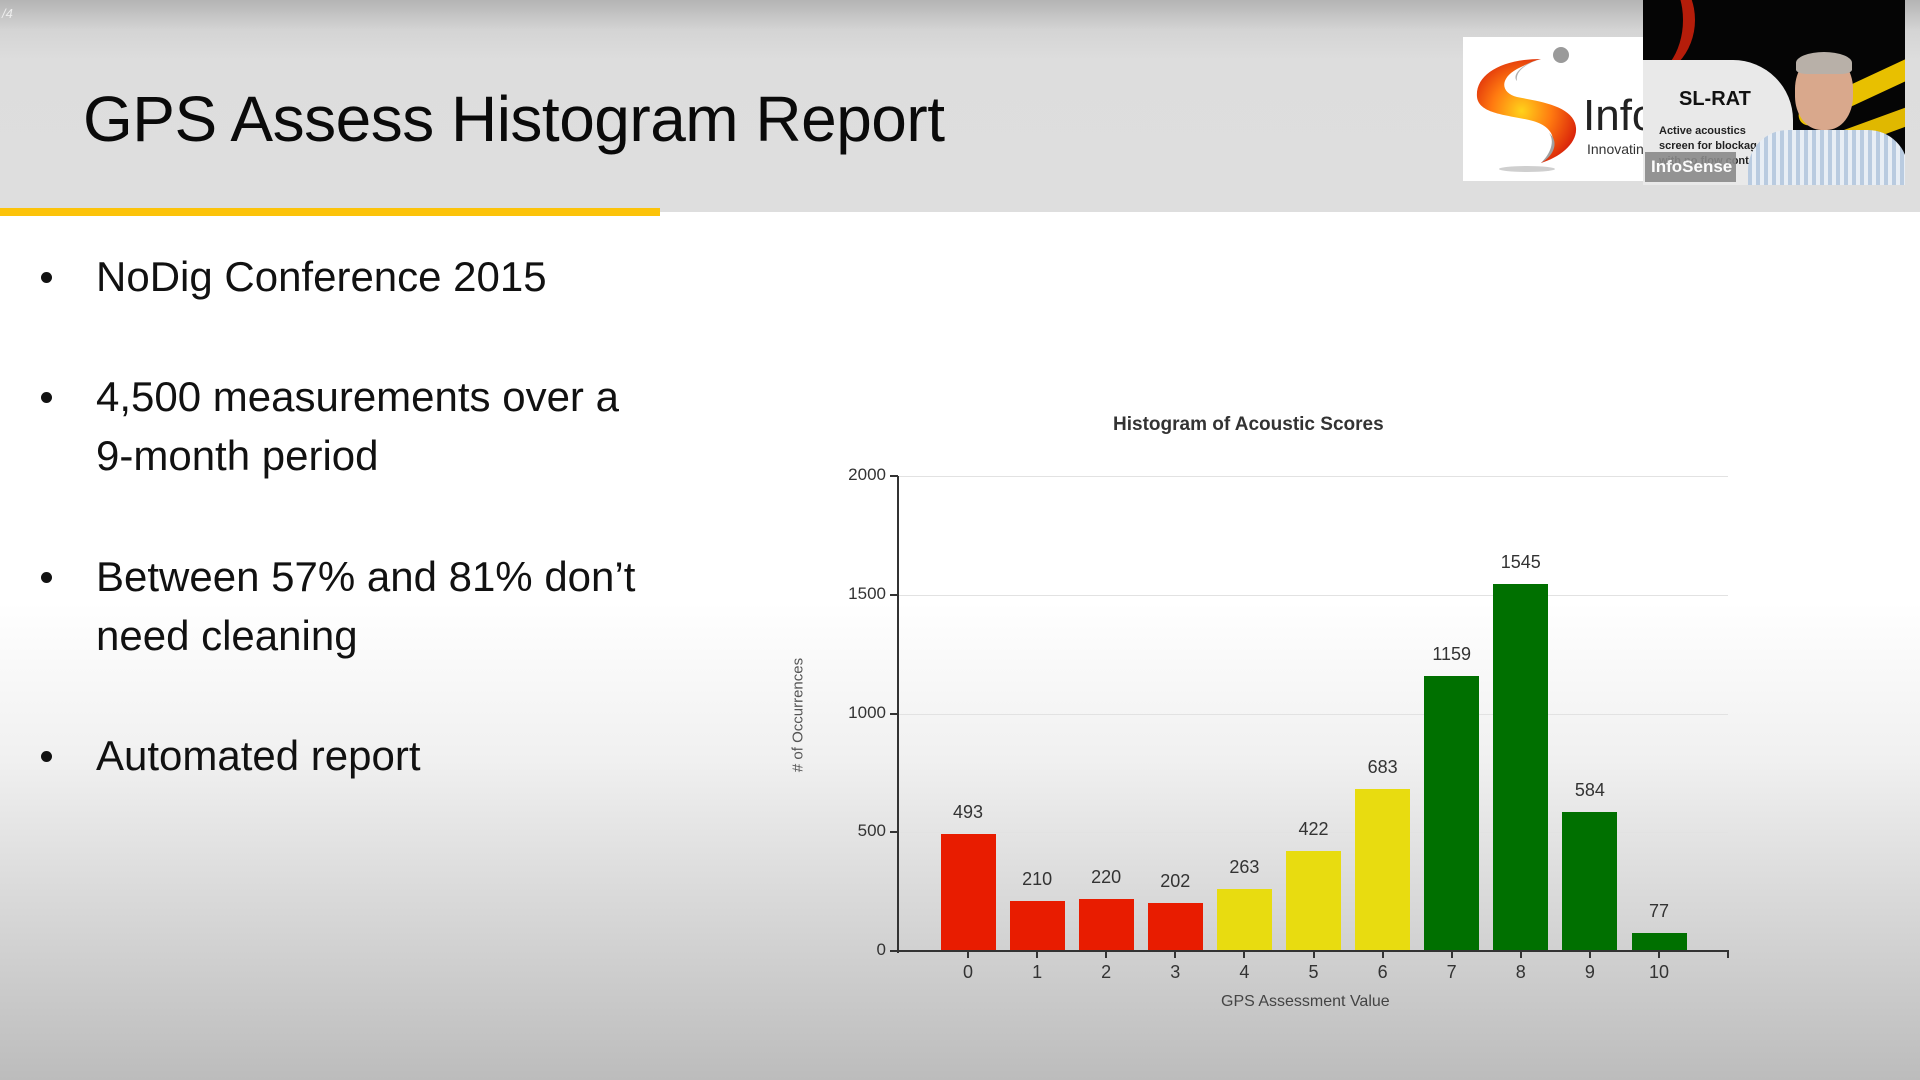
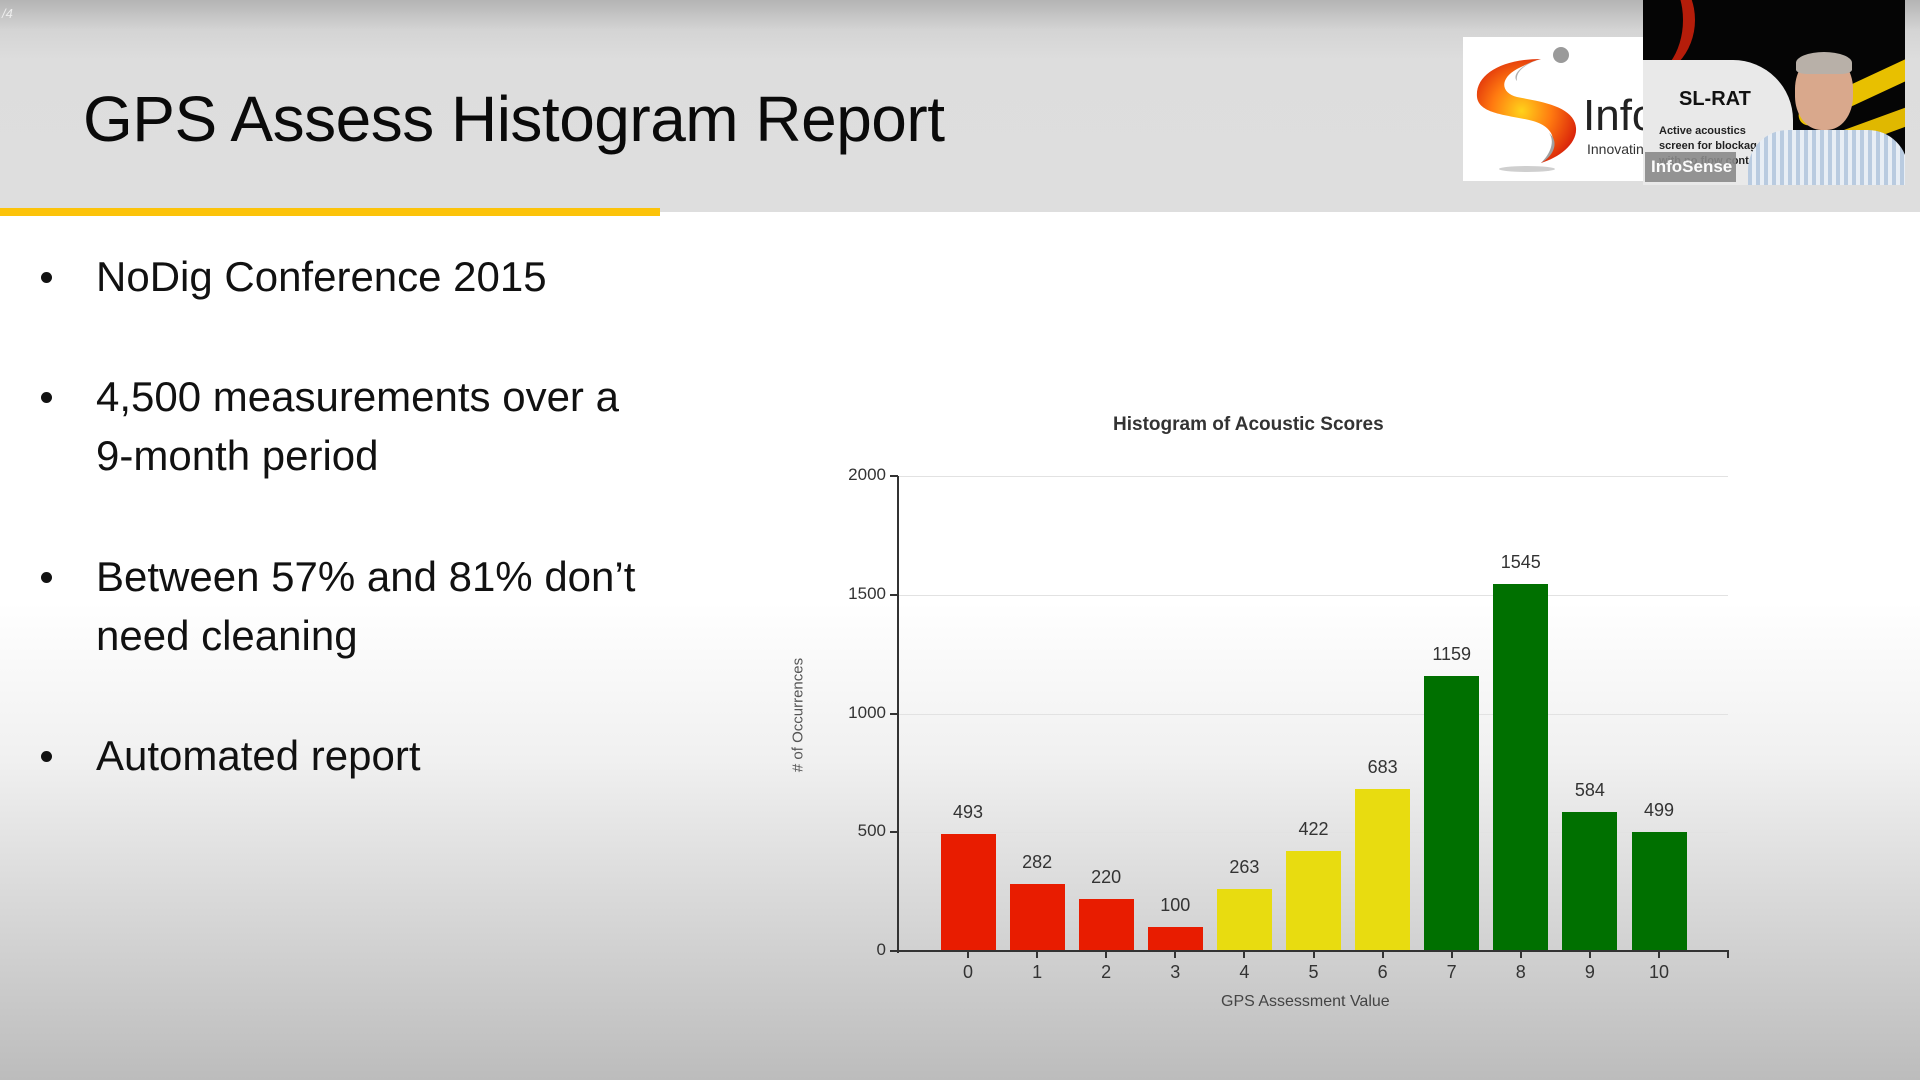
1: 210 -> 282
3: 202 -> 100
10: 77 -> 499
